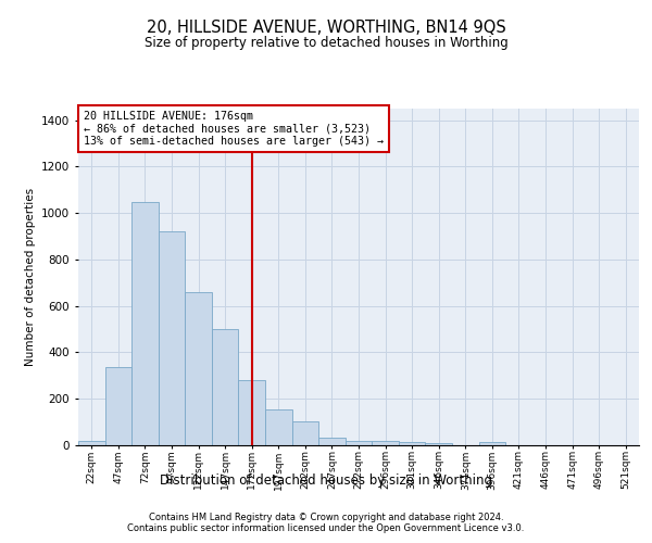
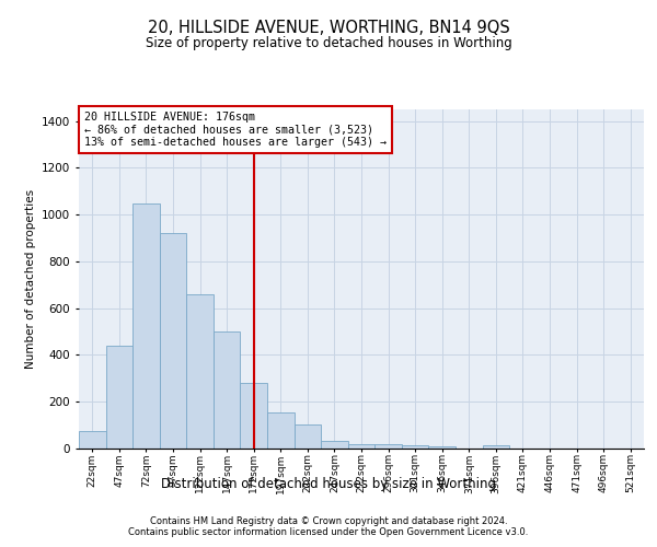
22sqm: 18 -> 75
47sqm: 335 -> 440
